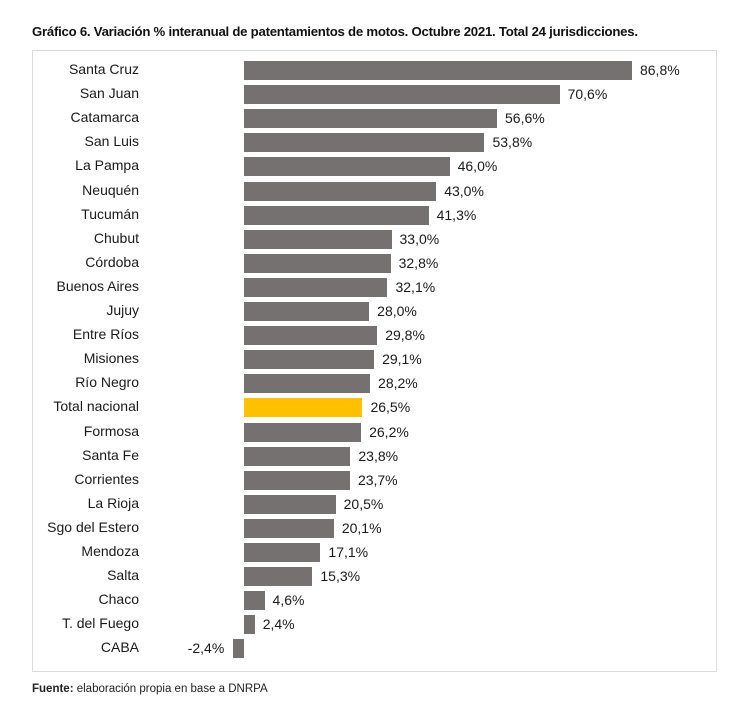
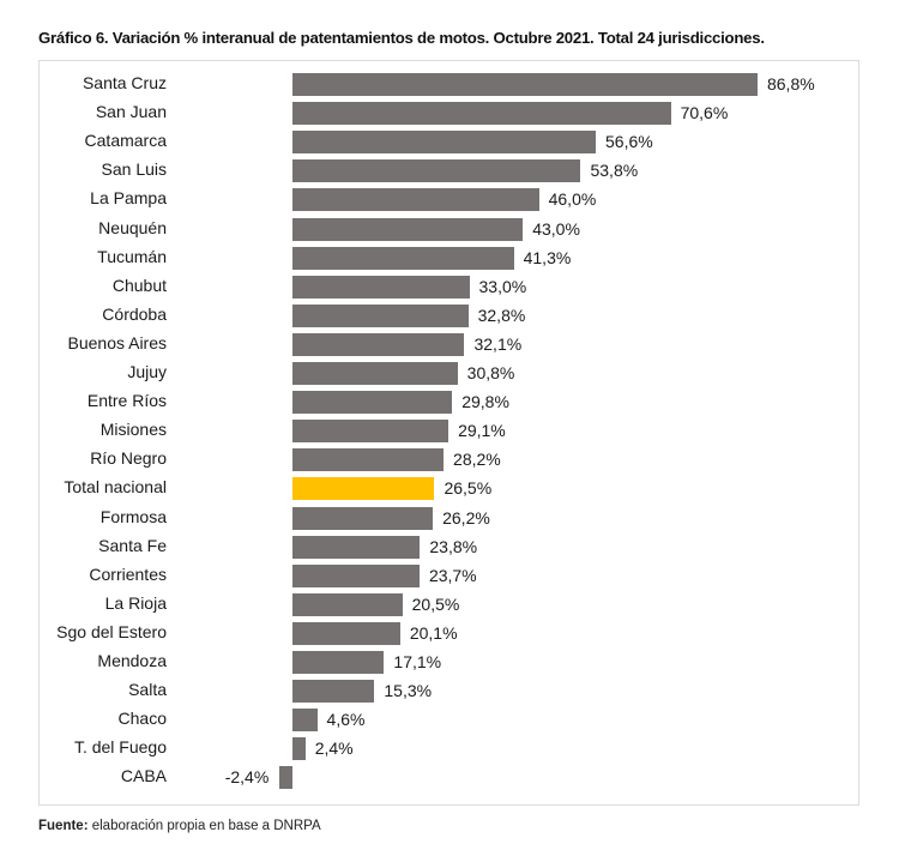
Jujuy: 28,0% -> 30,8%
